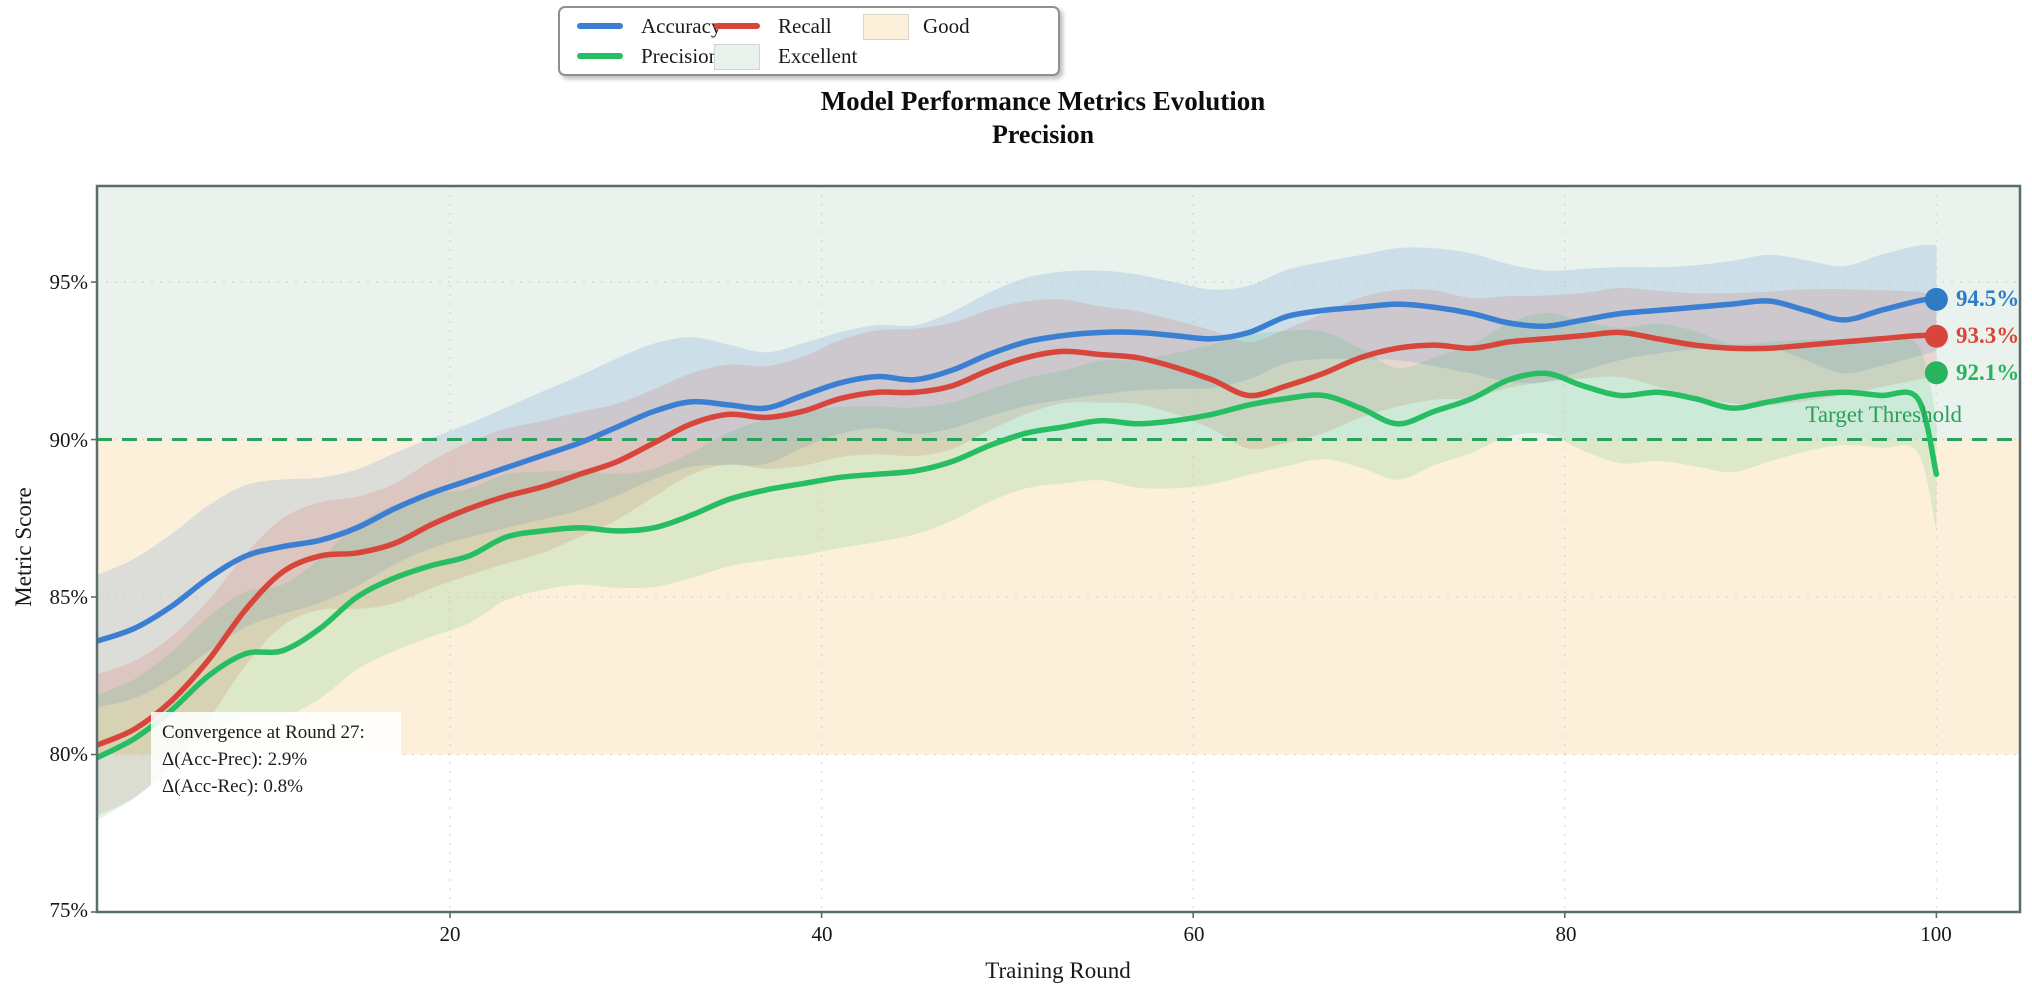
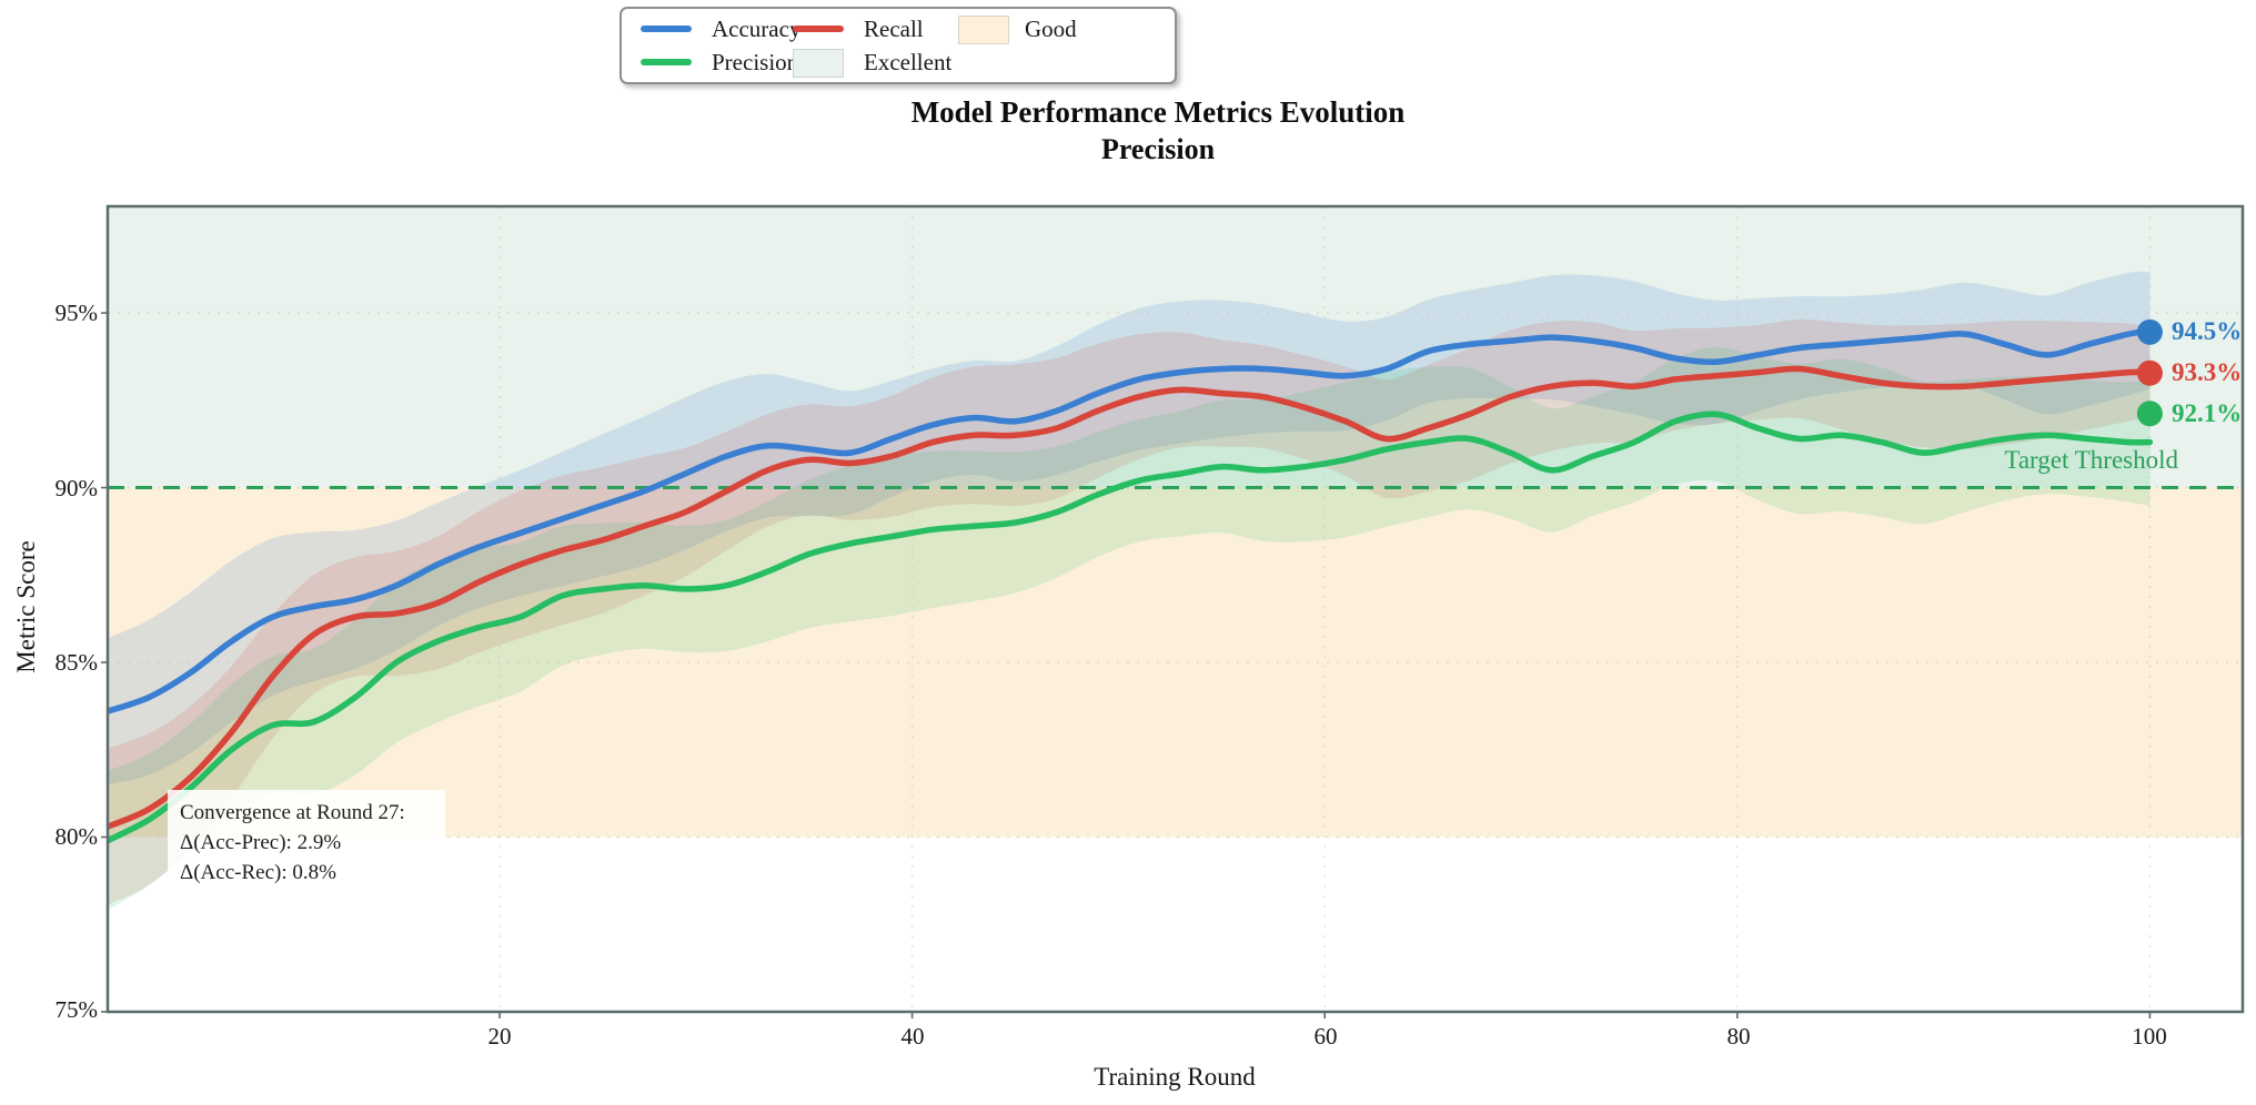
Precision/100: 88.9% -> 91.3%
